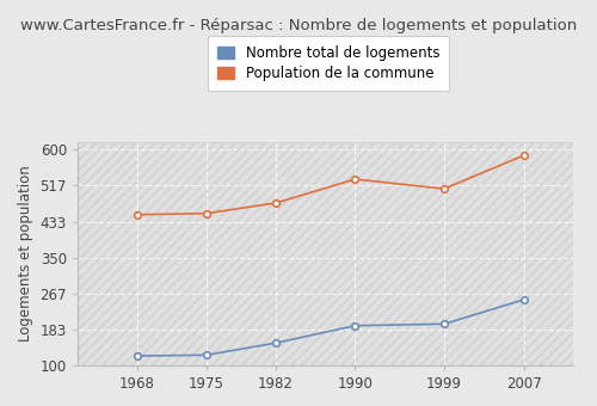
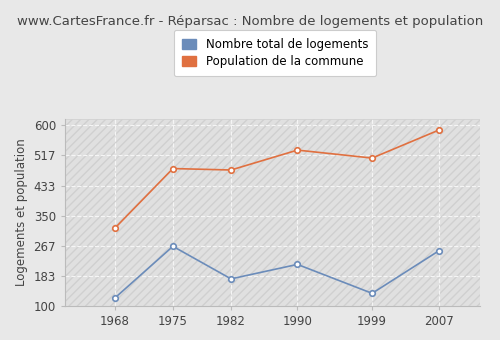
Population de la commune/1968: 449 -> 315
Nombre total de logements/1975: 124 -> 265
Population de la commune/1975: 452 -> 480
Nombre total de logements/1982: 152 -> 175
Nombre total de logements/1990: 192 -> 215
Nombre total de logements/1999: 196 -> 135
